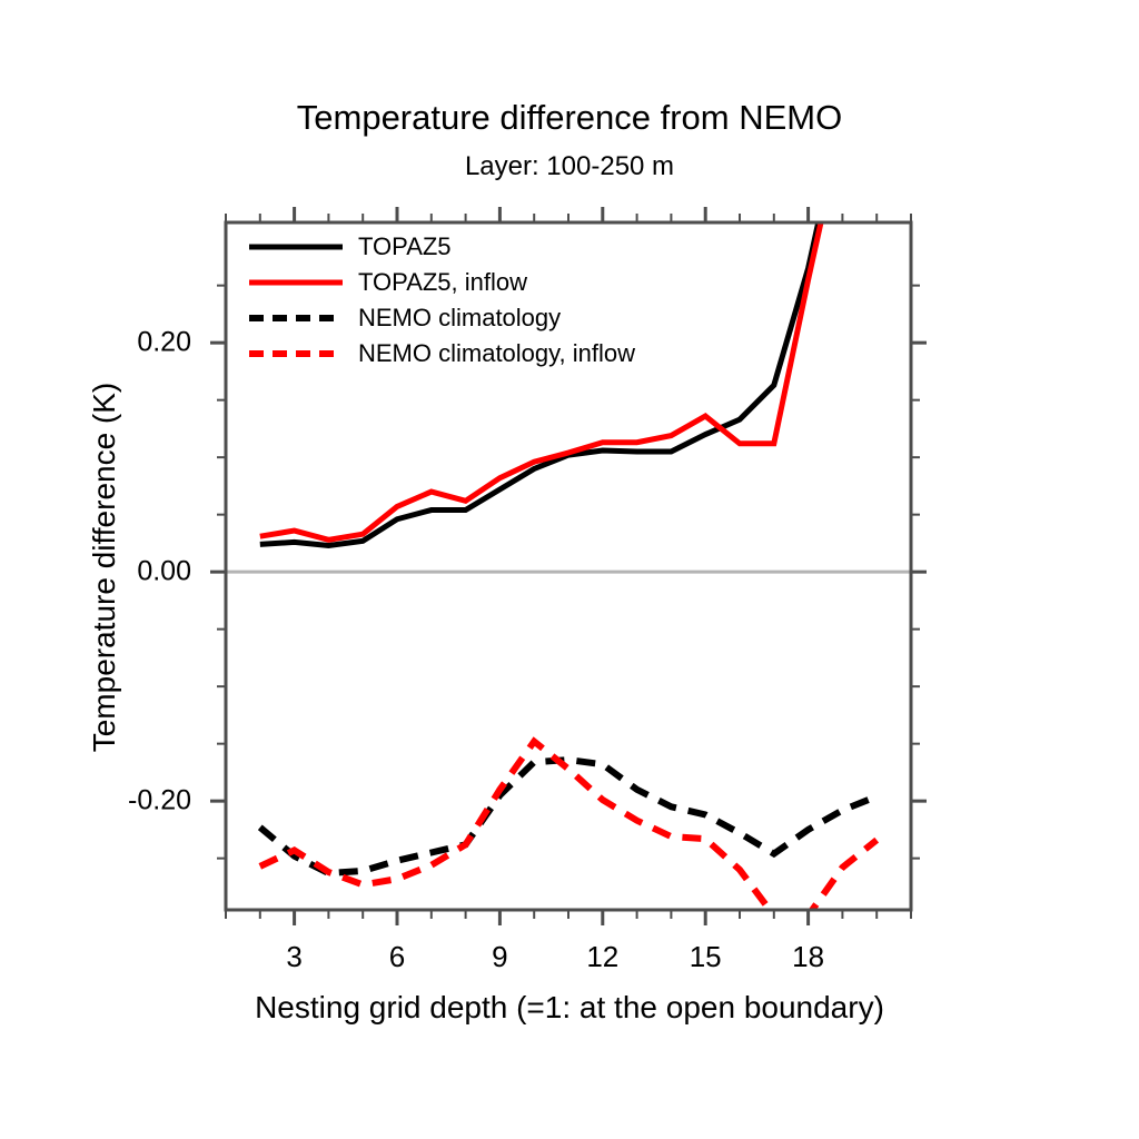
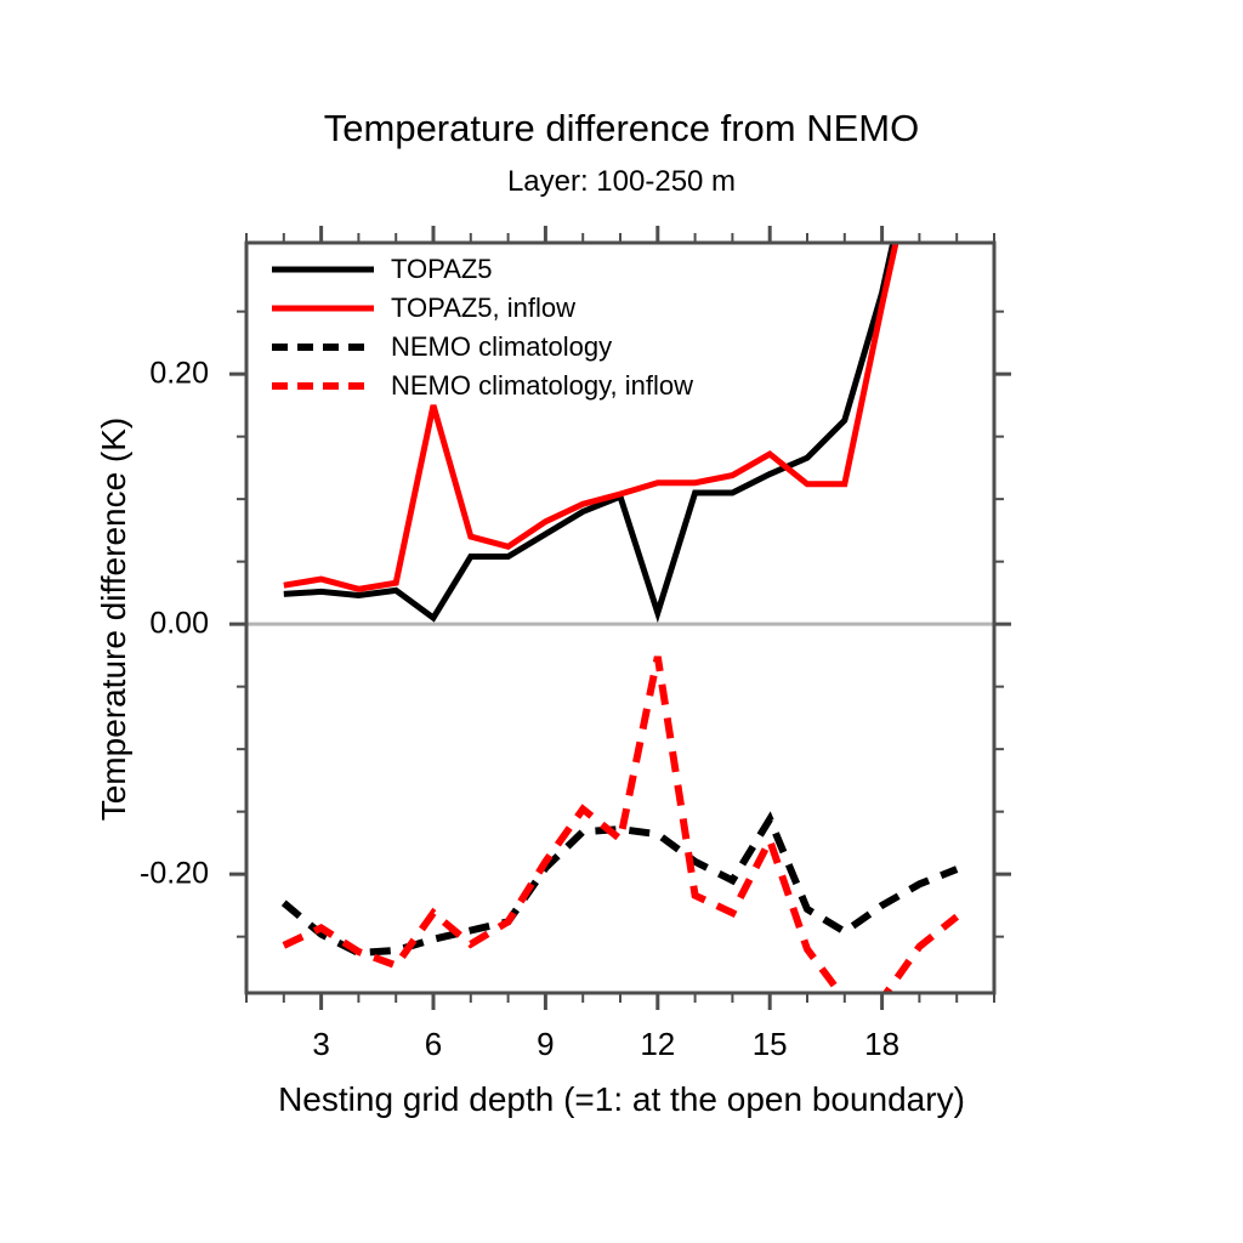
TOPAZ5/6: 0.046 -> 0.005
TOPAZ5, inflow/6: 0.057 -> 0.175
NEMO climatology, inflow/6: -0.268 -> -0.231
TOPAZ5/12: 0.106 -> 0.009
NEMO climatology, inflow/12: -0.199 -> -0.026
NEMO climatology/15: -0.212 -> -0.156
NEMO climatology, inflow/15: -0.233 -> -0.173
